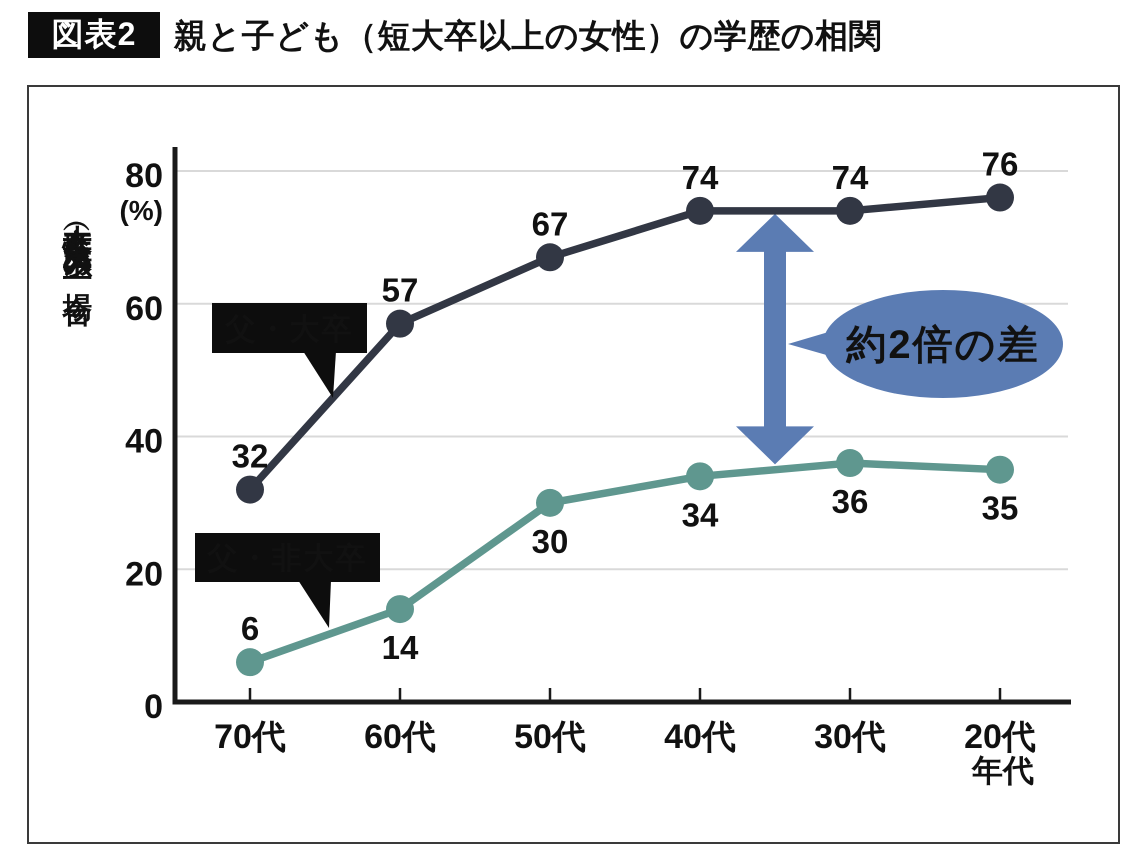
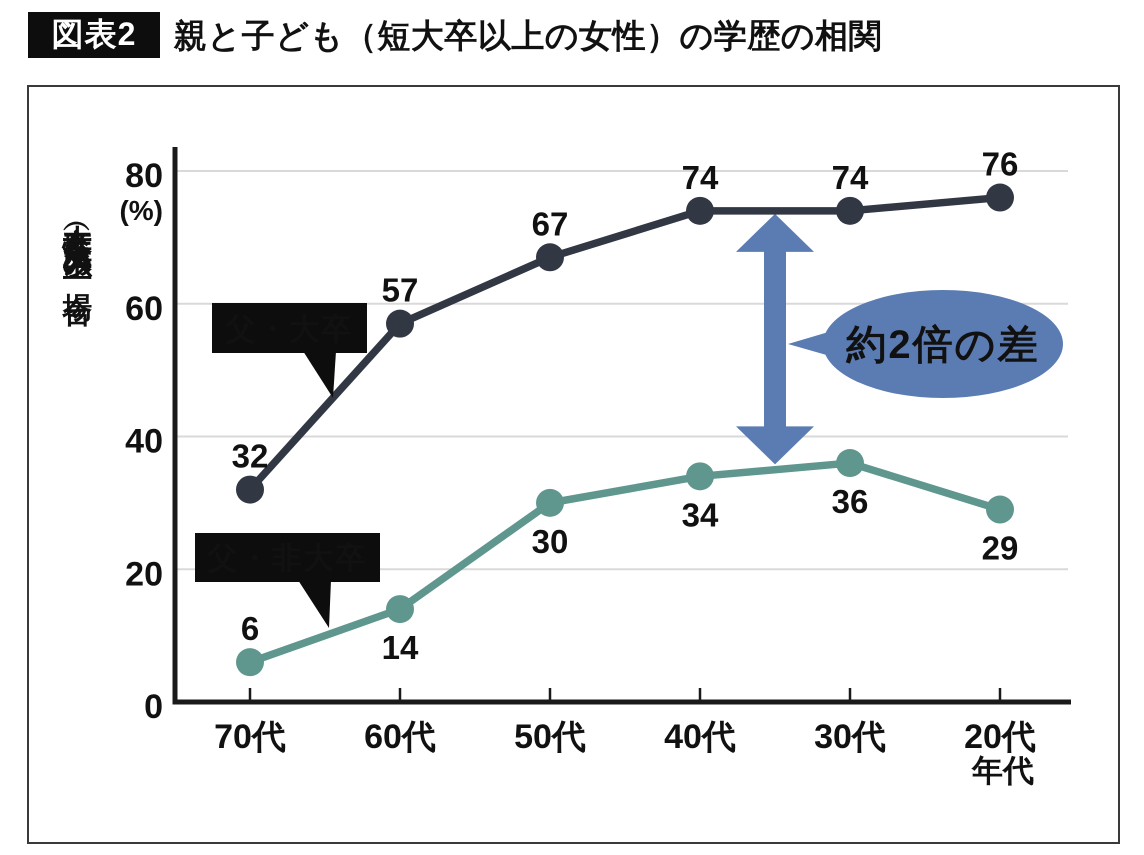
父・非大卒/20代: 35 -> 29
